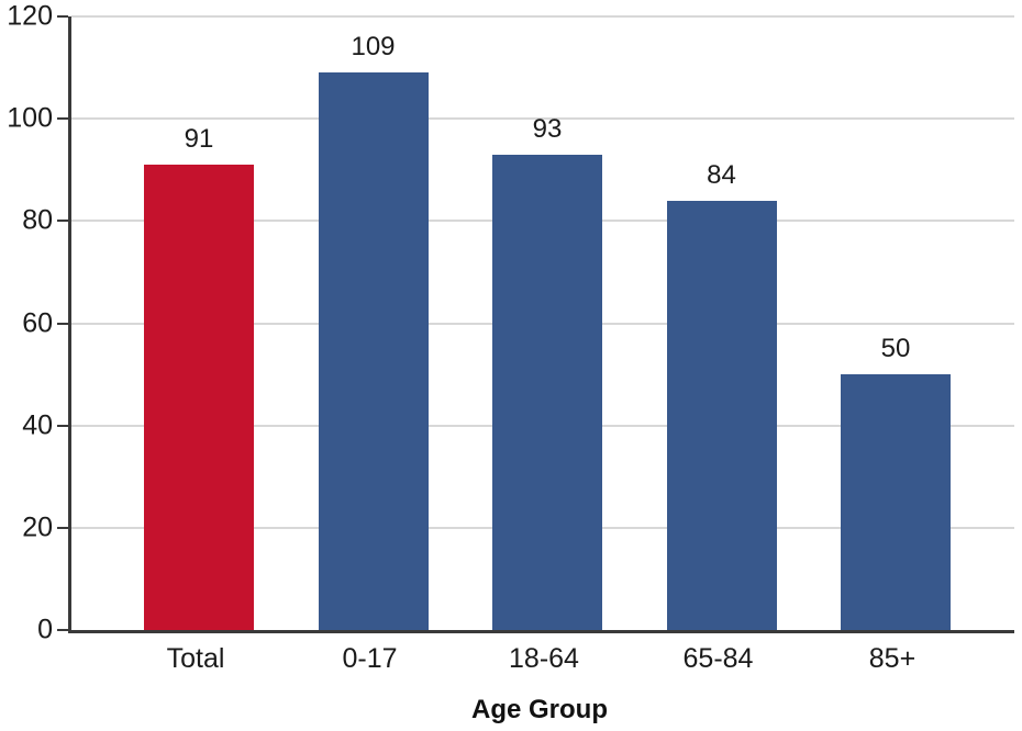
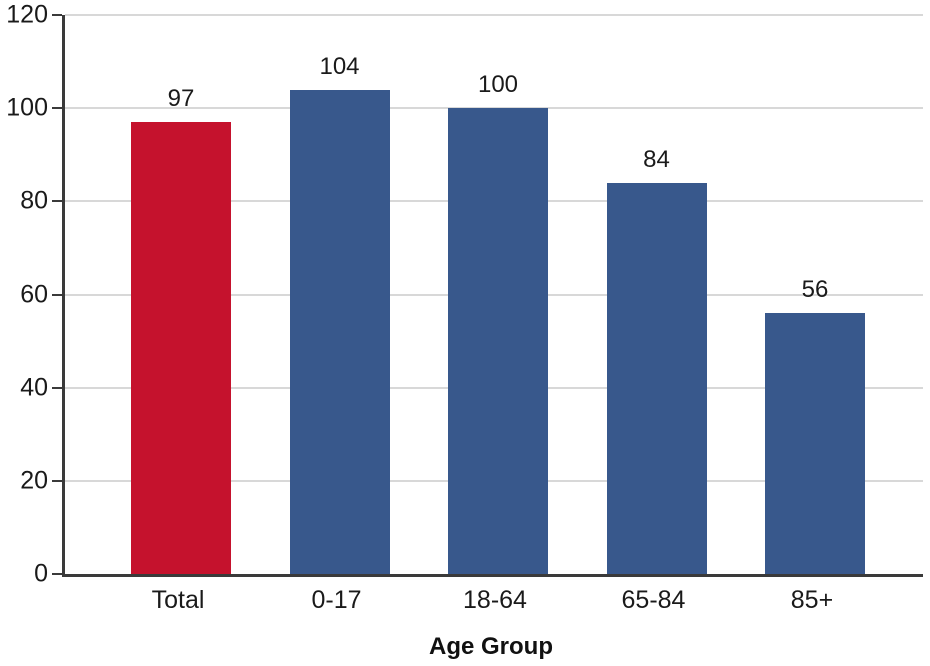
Total: 91 -> 97
0-17: 109 -> 104
18-64: 93 -> 100
85+: 50 -> 56
